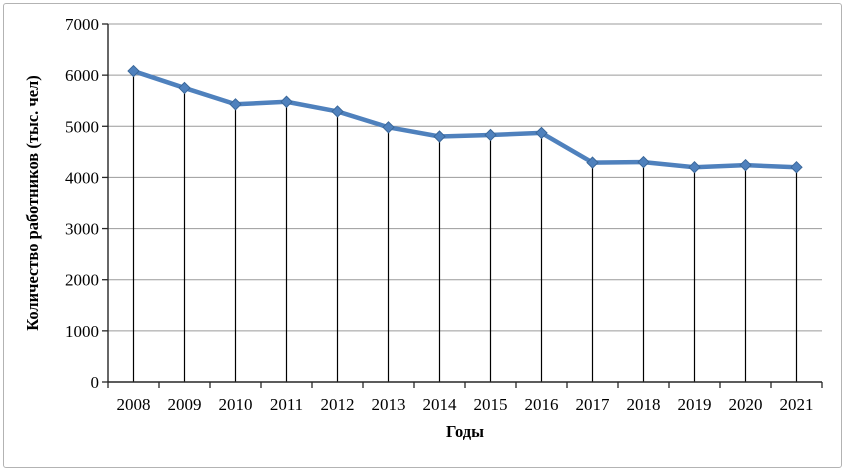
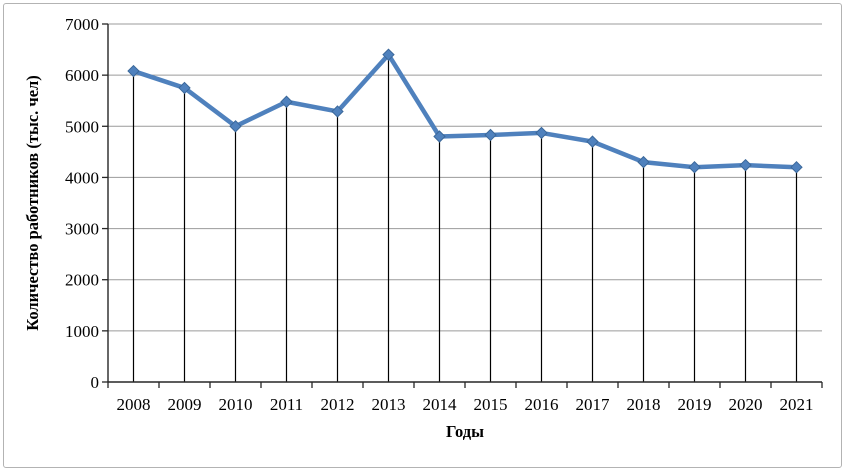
2010: 5400 -> 5000
2013: 5000 -> 6400
2017: 4300 -> 4700
